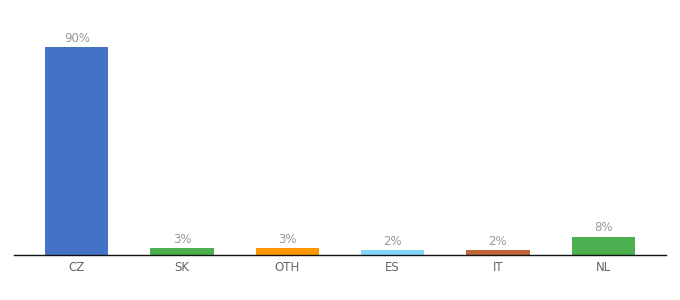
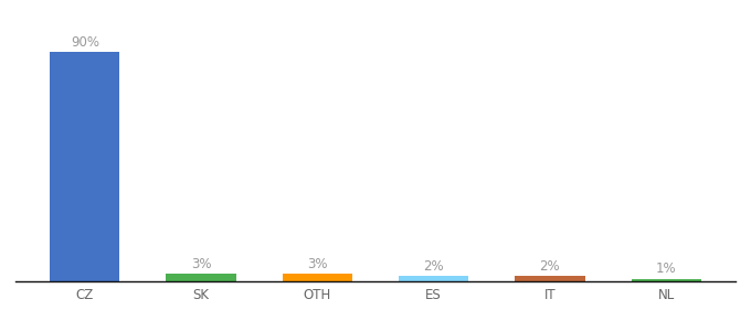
NL: 8% -> 1%
